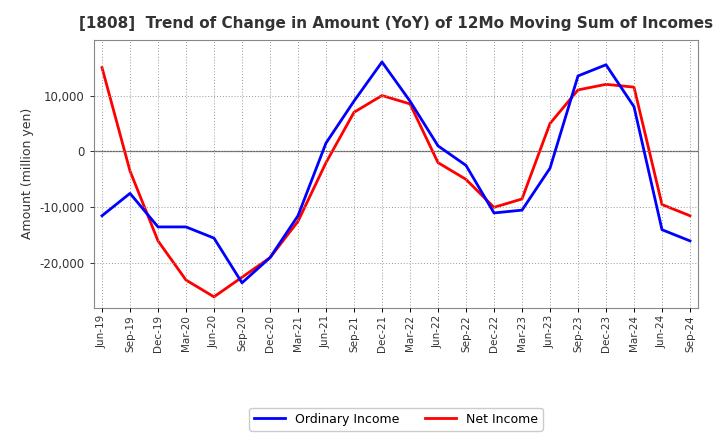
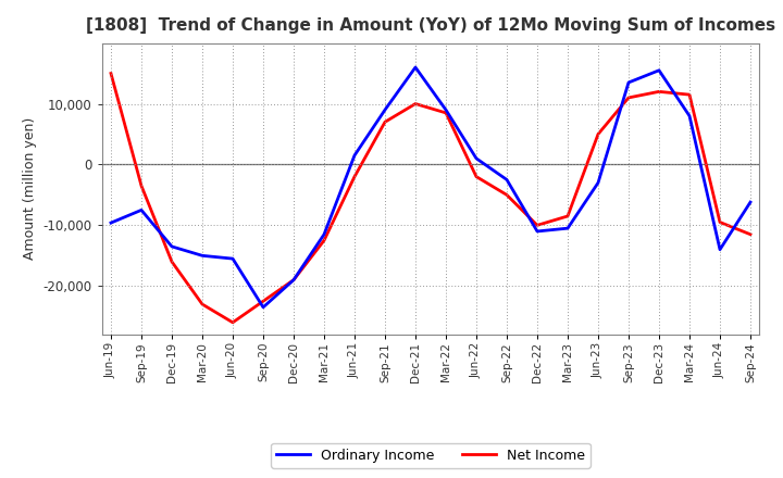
Ordinary Income/Jun-19: -11,500 -> -9,600
Ordinary Income/Mar-20: -13,500 -> -15,000
Ordinary Income/Sep-24: -16,000 -> -6,200
